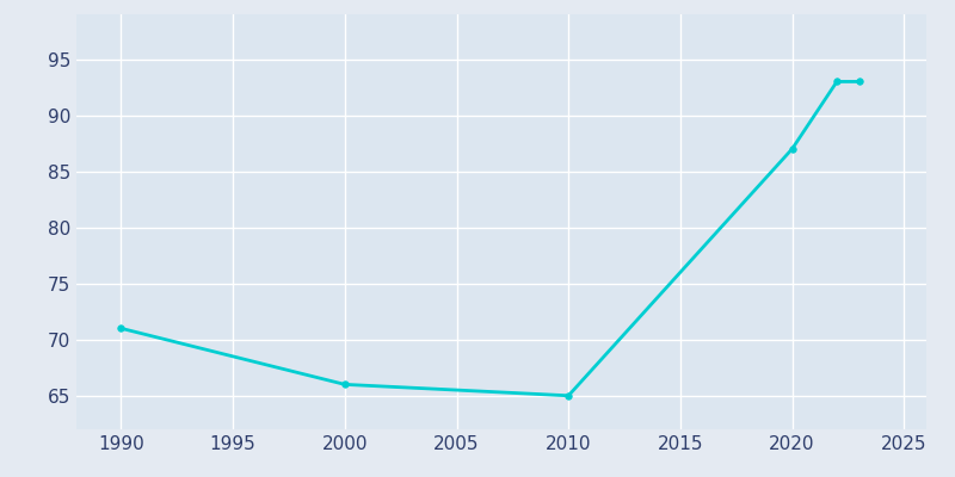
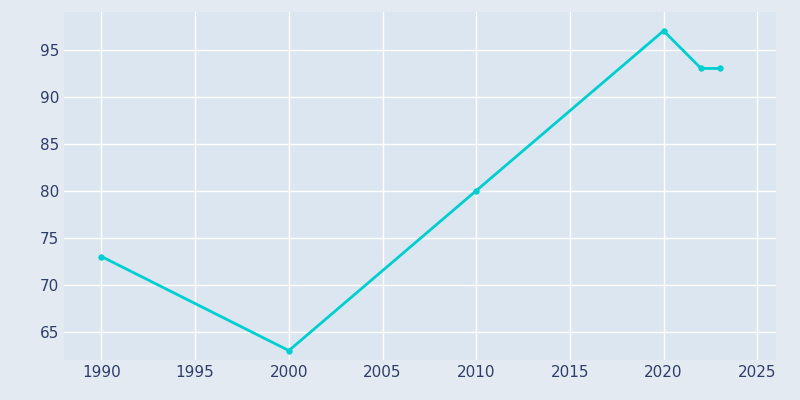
1990: 71 -> 73
2000: 66 -> 63
2010: 65 -> 80
2020: 87 -> 97
